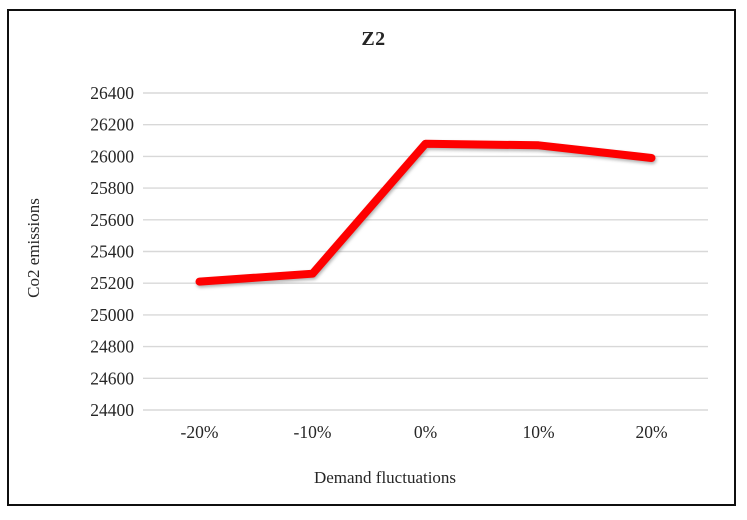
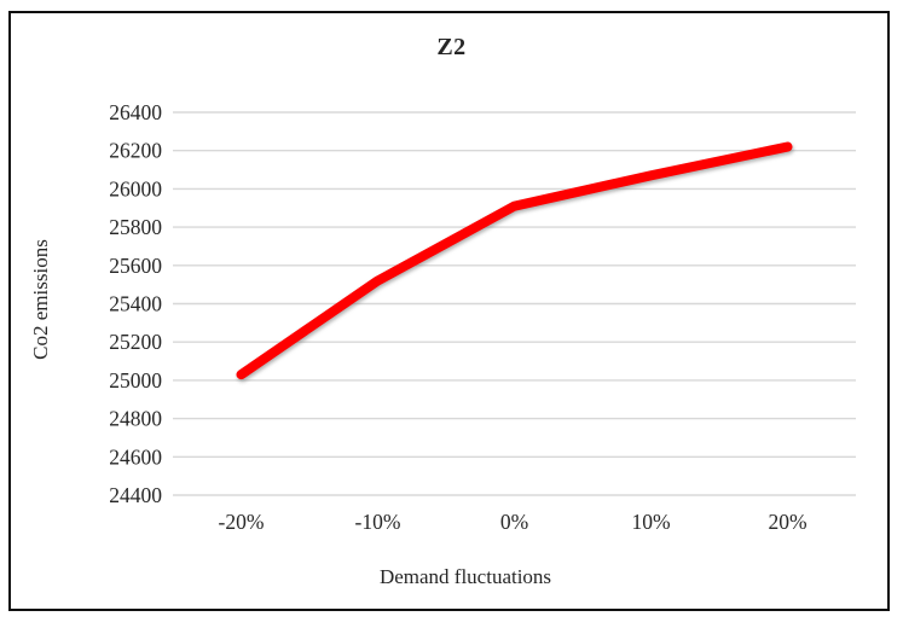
-20%: 25210 -> 25030
-10%: 25260 -> 25520
0%: 26080 -> 25910
20%: 25990 -> 26220
